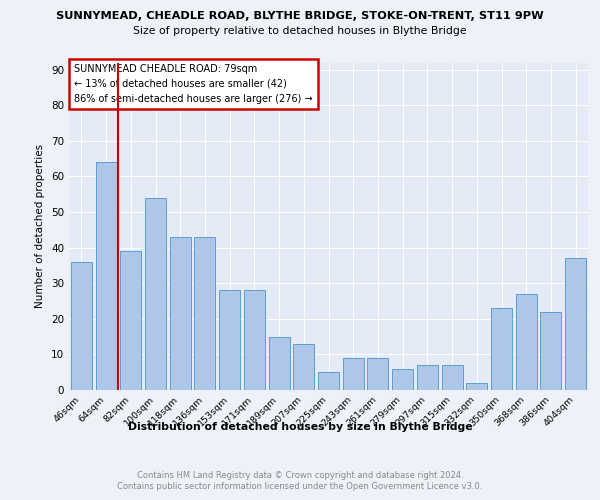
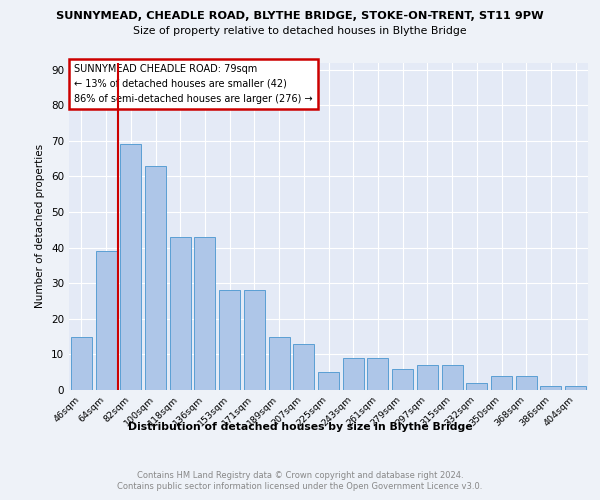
46sqm: 36 -> 15
64sqm: 64 -> 39
82sqm: 39 -> 69
100sqm: 54 -> 63
350sqm: 23 -> 4
368sqm: 27 -> 4
386sqm: 22 -> 1
404sqm: 37 -> 1
